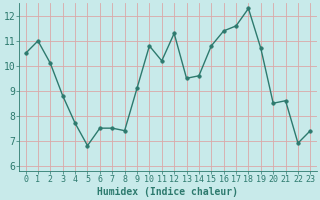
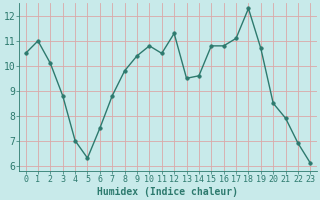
4: 7.7 -> 7.0
5: 6.8 -> 6.3
7: 7.5 -> 8.8
8: 7.4 -> 9.8
9: 9.1 -> 10.4
11: 10.2 -> 10.5
16: 11.4 -> 10.8
17: 11.6 -> 11.1
21: 8.6 -> 7.9
23: 7.4 -> 6.1
